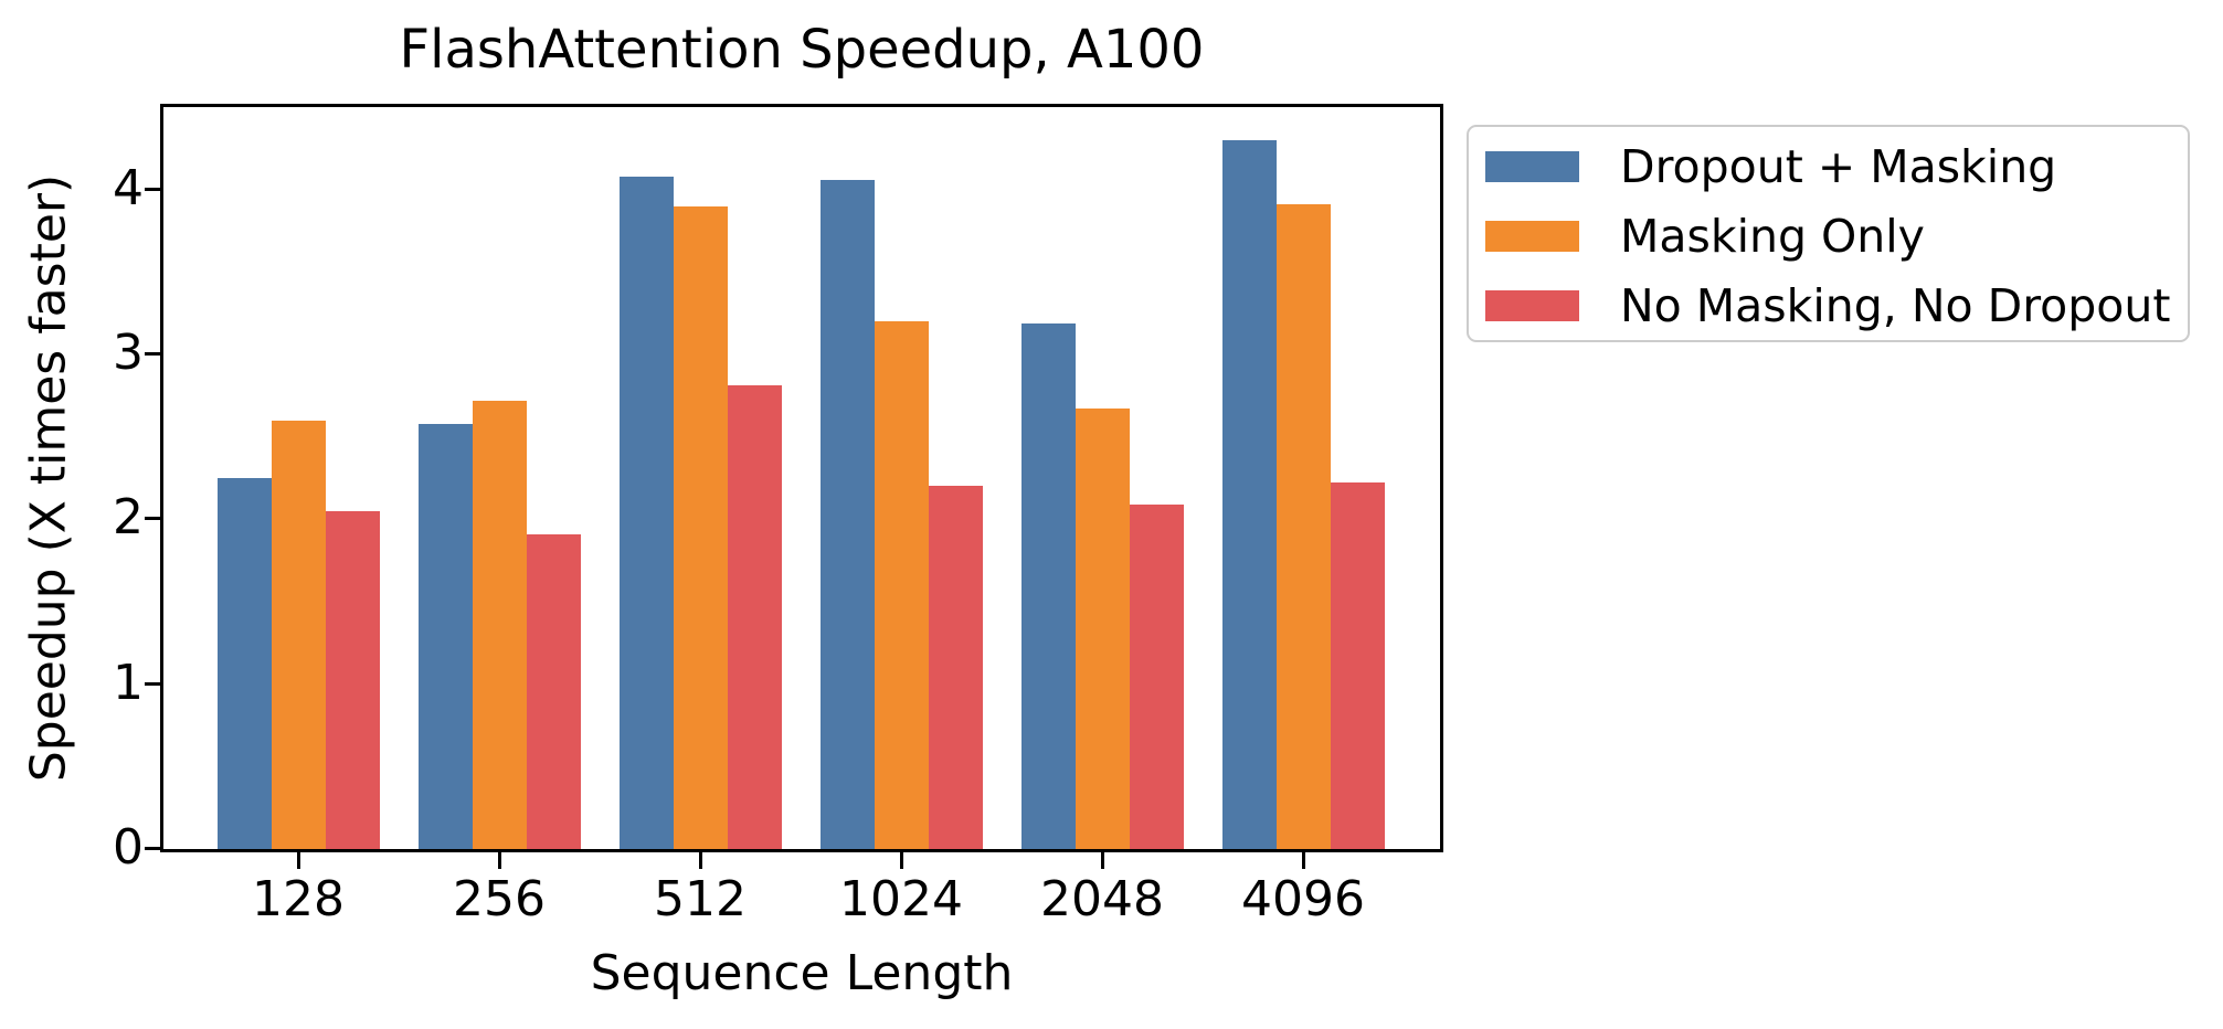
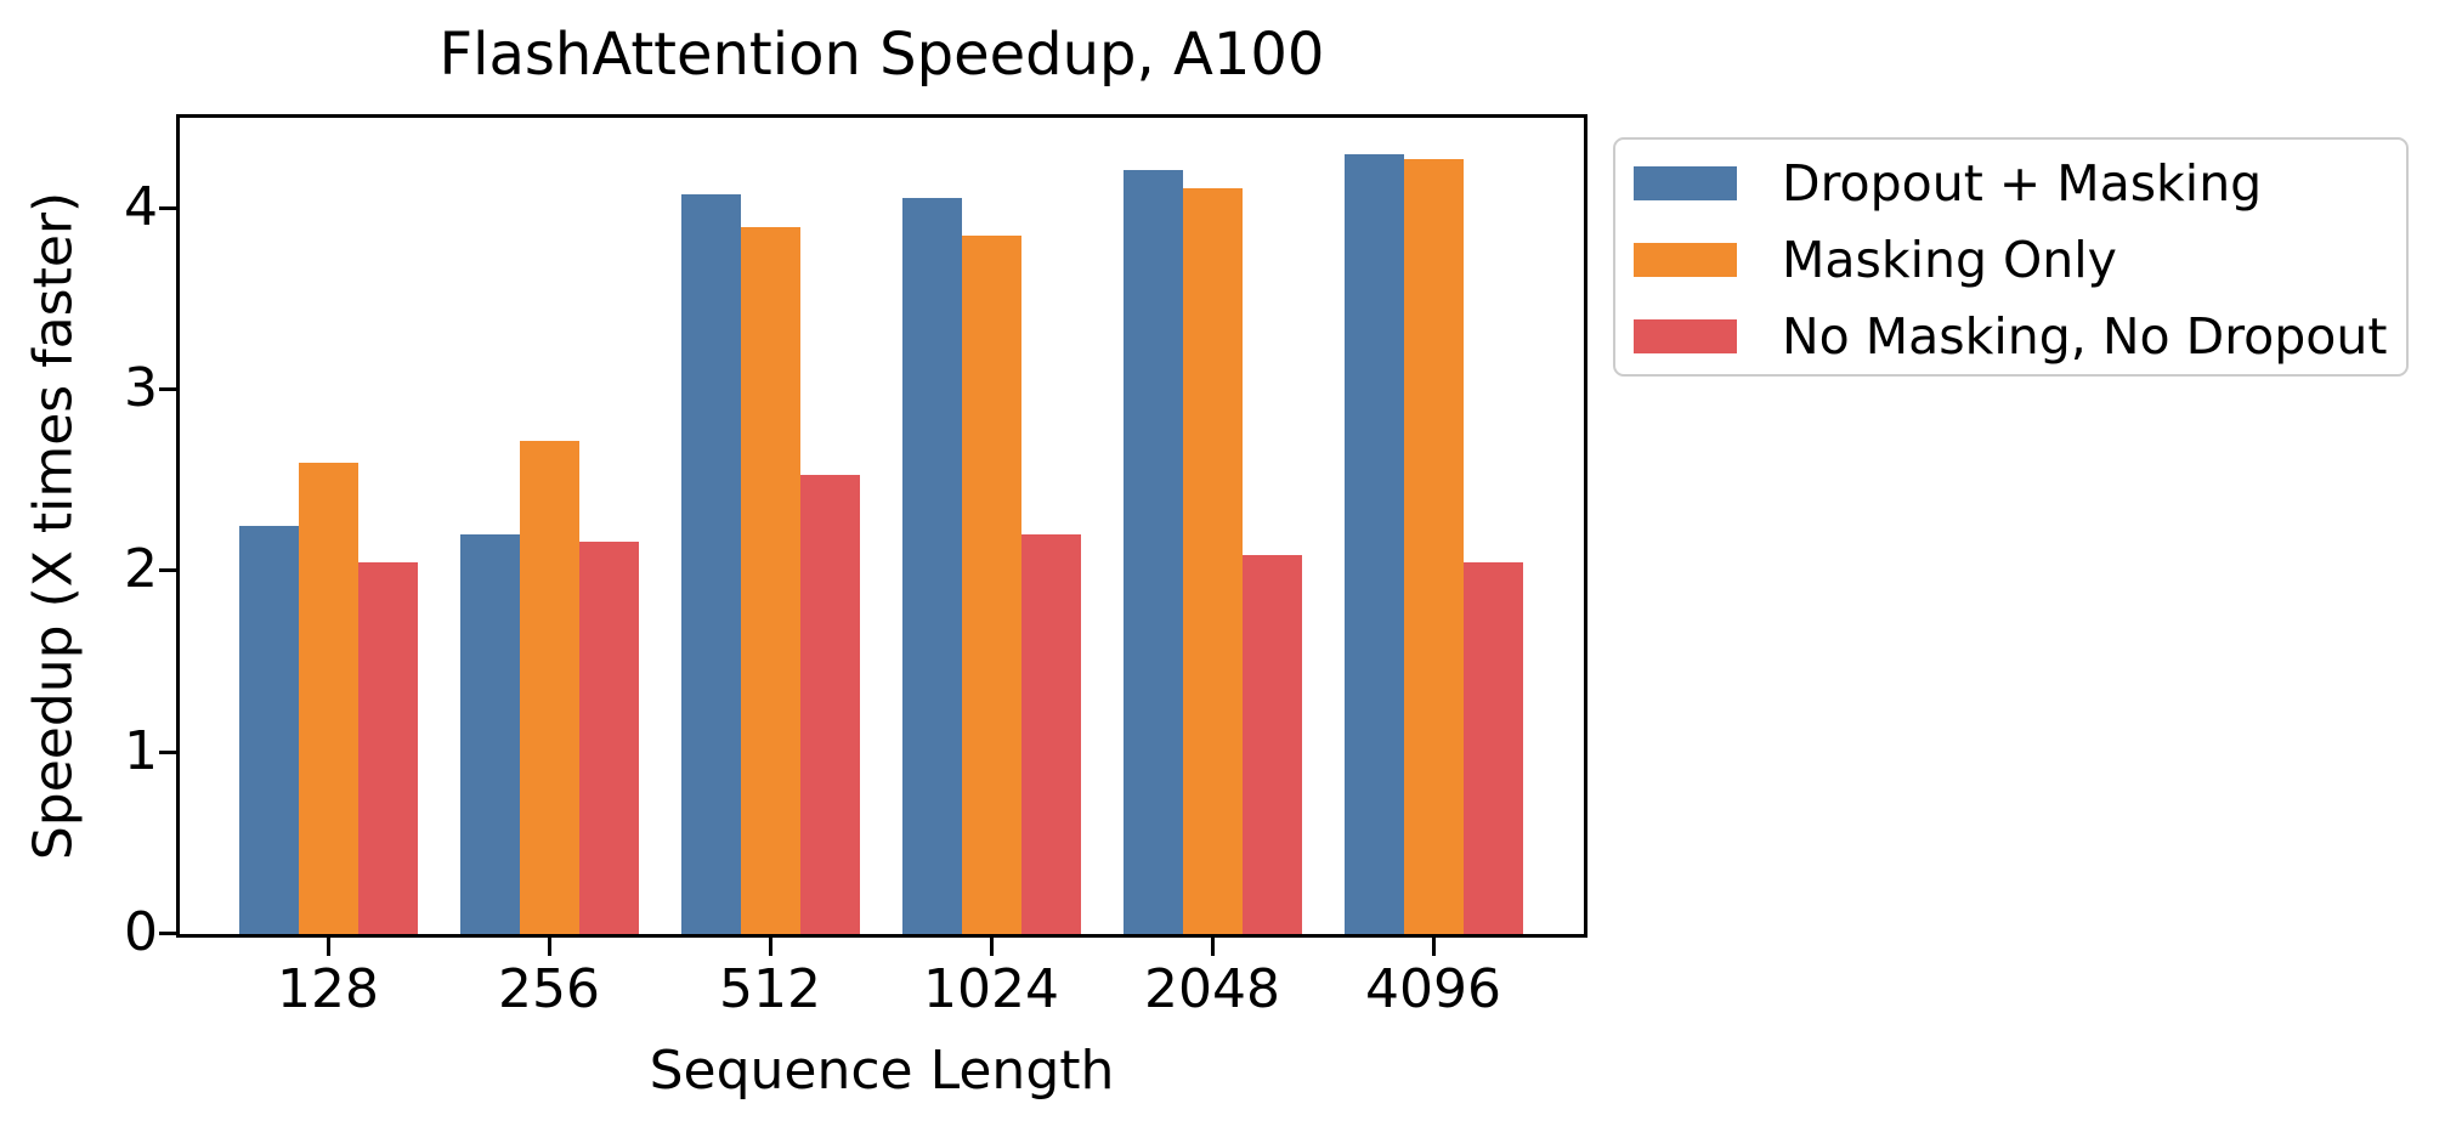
Dropout + Masking/256: 2.58 -> 2.20
No Masking, No Dropout/256: 1.91 -> 2.16
No Masking, No Dropout/512: 2.81 -> 2.53
Masking Only/1024: 3.20 -> 3.85
Dropout + Masking/2048: 3.19 -> 4.21
Masking Only/2048: 2.67 -> 4.11
Masking Only/4096: 3.91 -> 4.27
No Masking, No Dropout/4096: 2.22 -> 2.05
